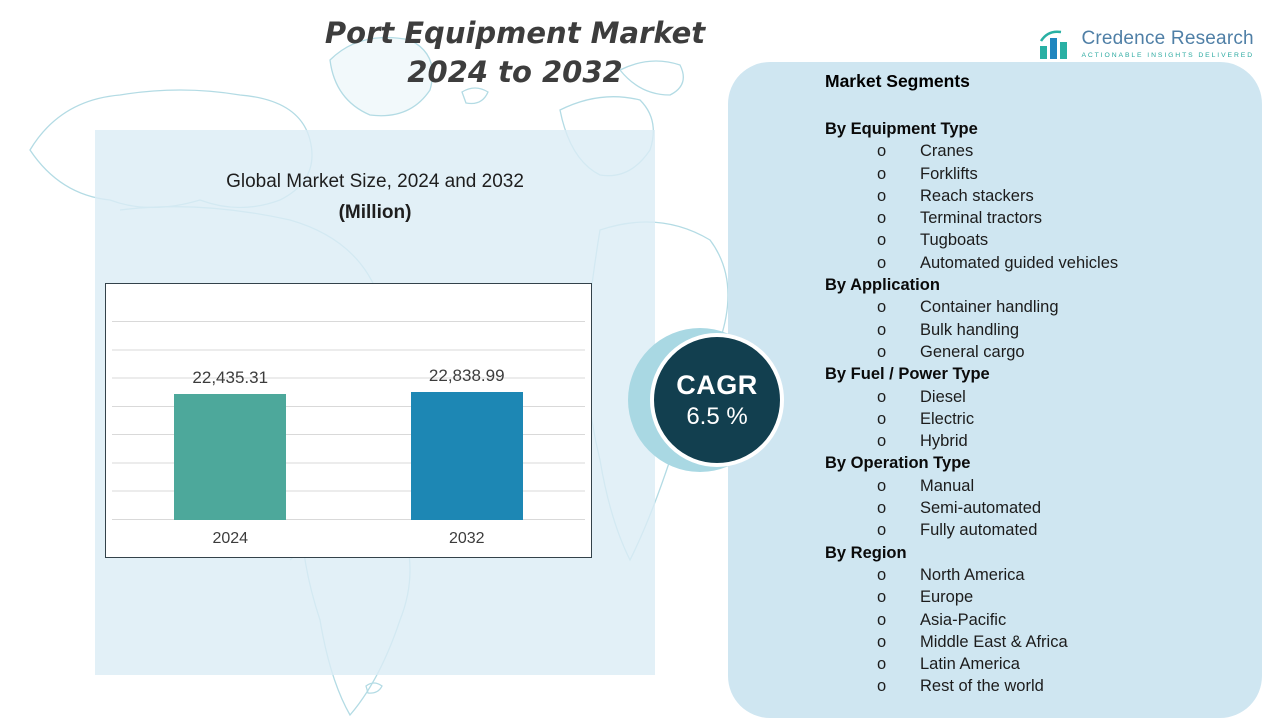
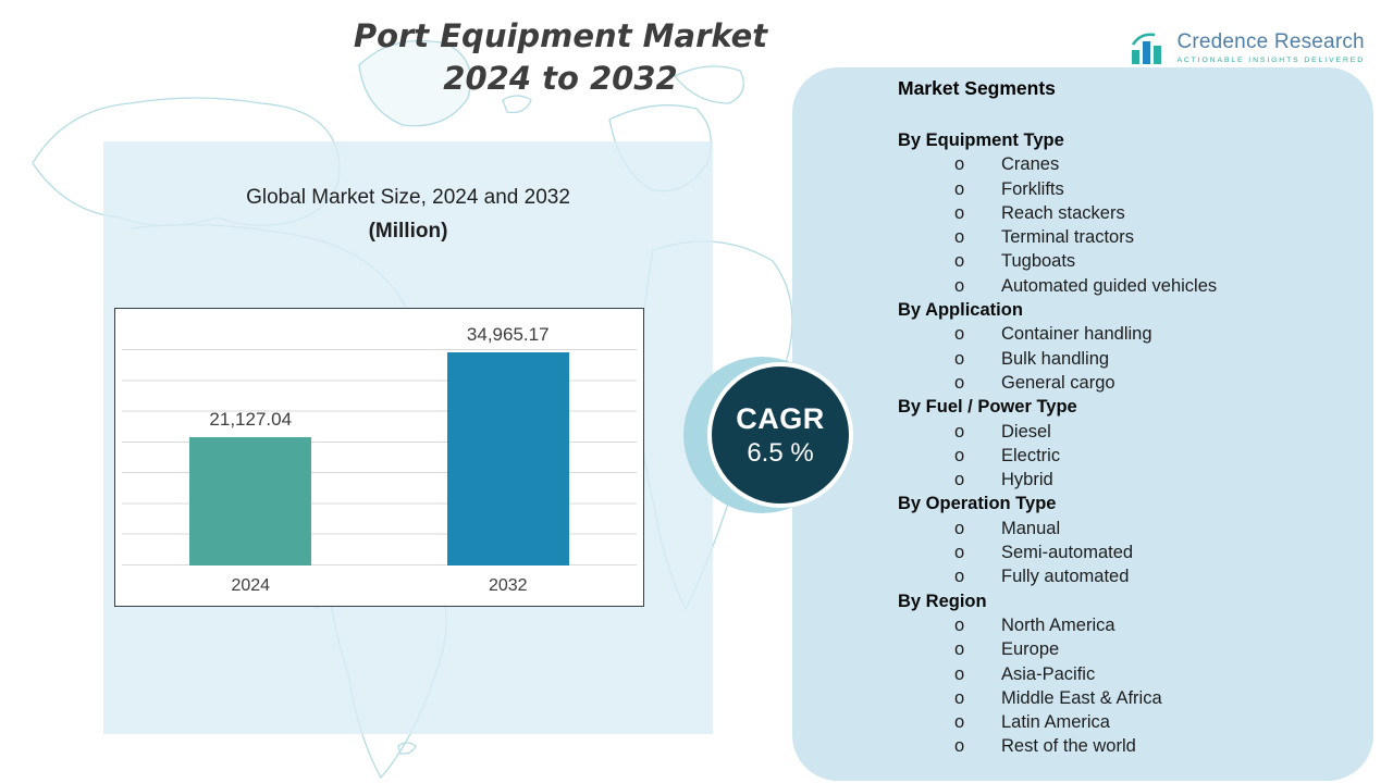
2024: 22,435.31 -> 21,127.04
2032: 22,838.99 -> 34,965.17
